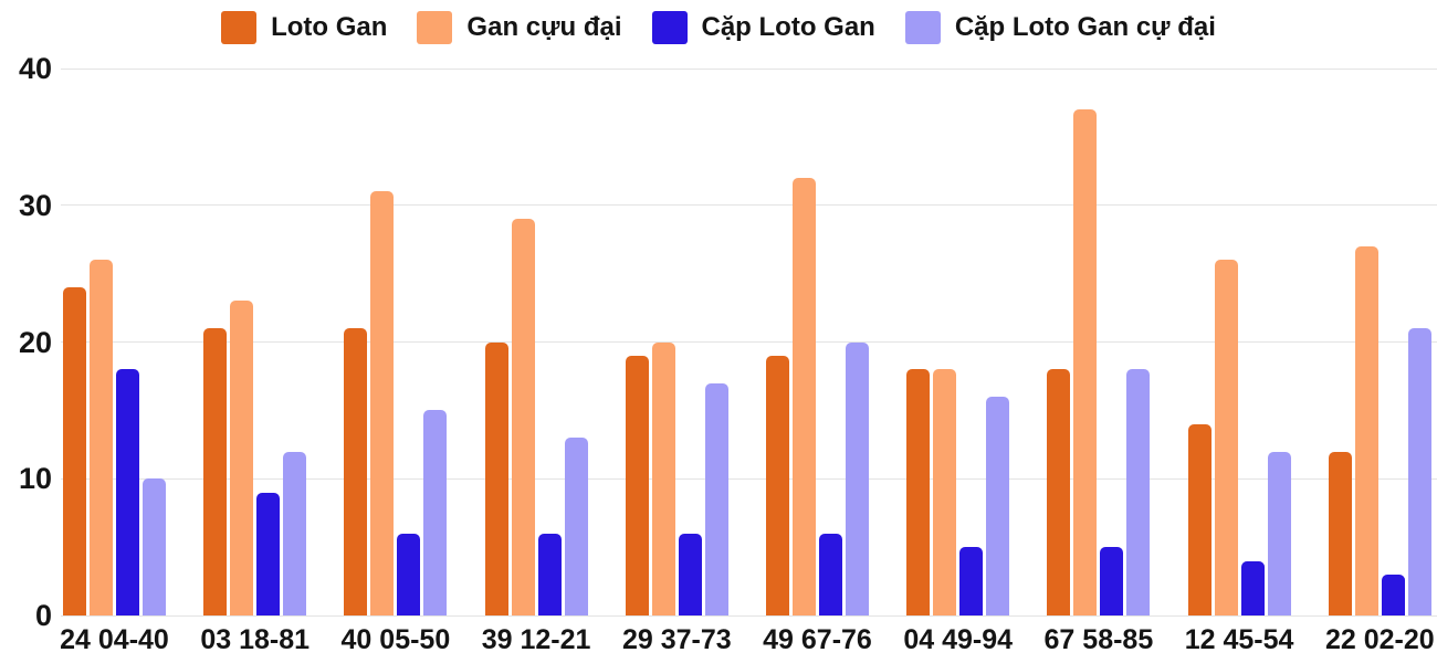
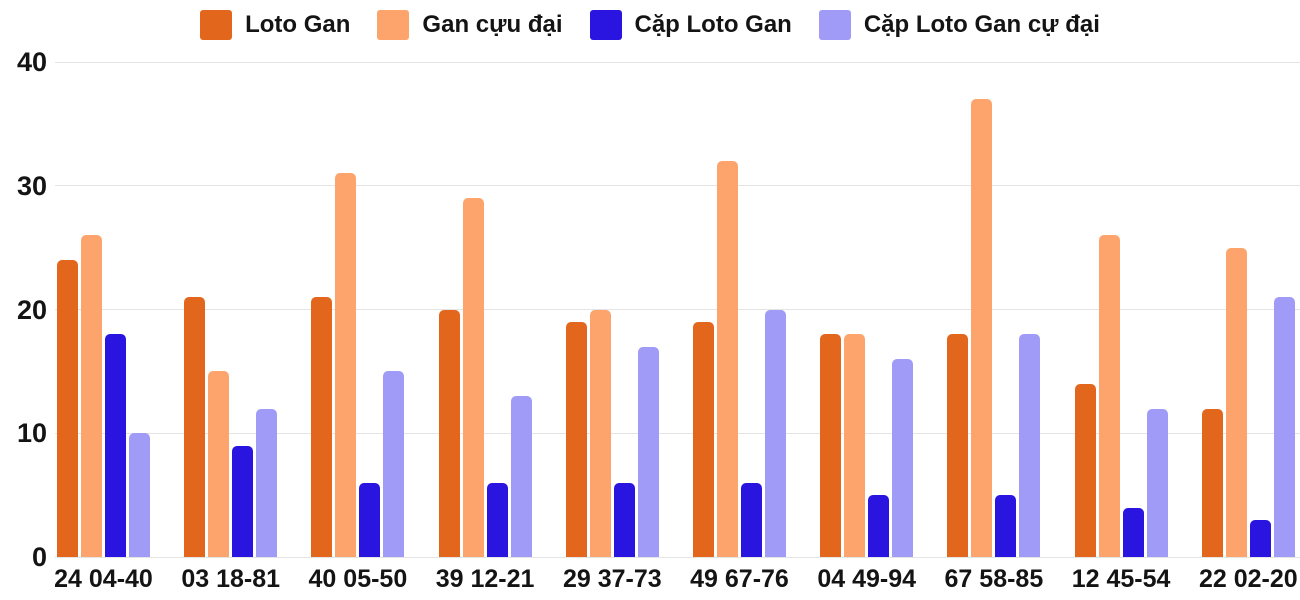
Gan cựu đại/03 18-81: 23 -> 15
Gan cựu đại/22 02-20: 27 -> 25
